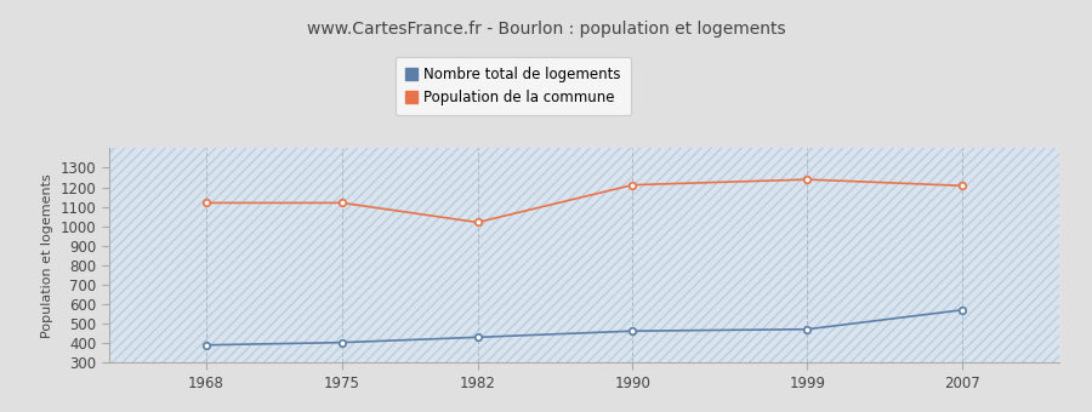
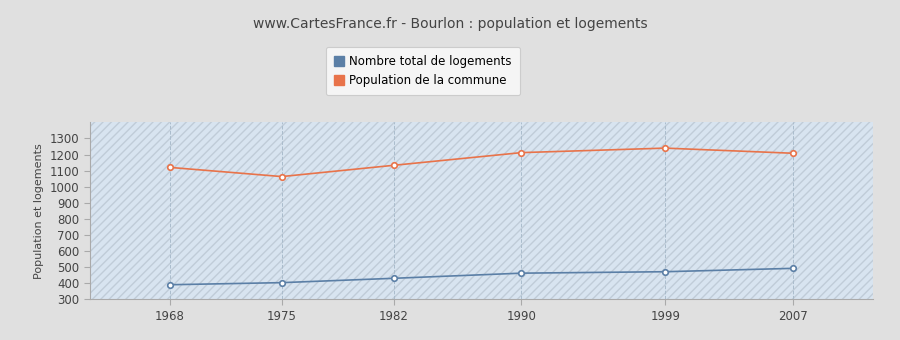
Population de la commune/1975: 1120 -> 1060
Population de la commune/1982: 1020 -> 1130
Nombre total de logements/2007: 570 -> 490
